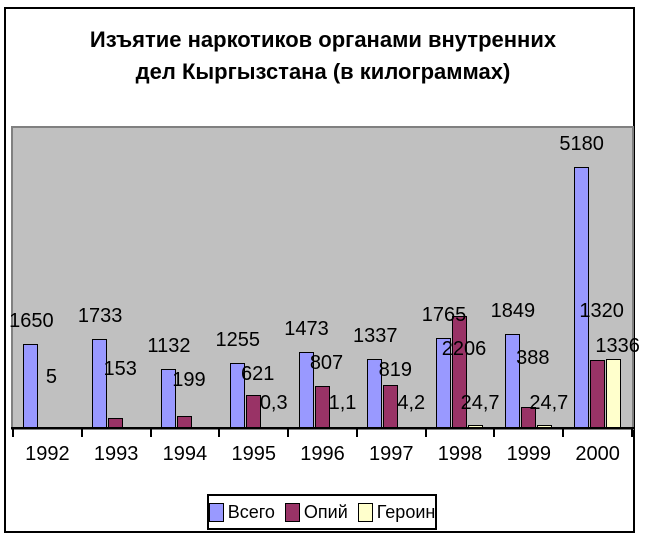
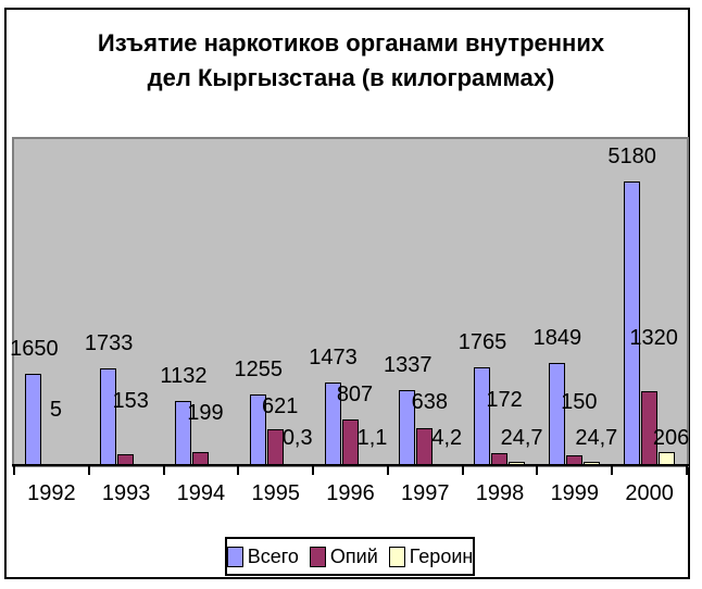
Опий/1997: 819 -> 638
Опий/1998: 2206 -> 172
Опий/1999: 388 -> 150
Героин/2000: 1336 -> 206
